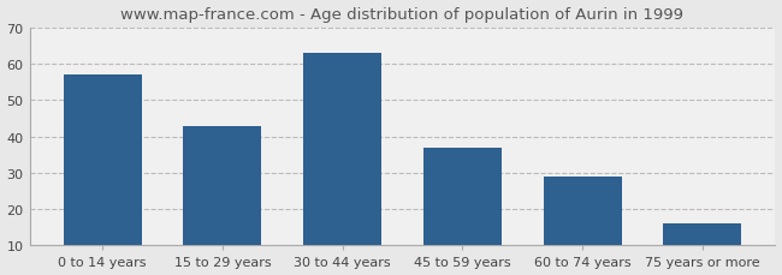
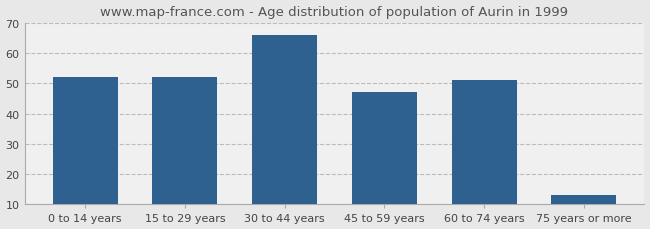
0 to 14 years: 57 -> 52
15 to 29 years: 43 -> 52
30 to 44 years: 63 -> 66
45 to 59 years: 37 -> 47
60 to 74 years: 29 -> 51
75 years or more: 16 -> 13
